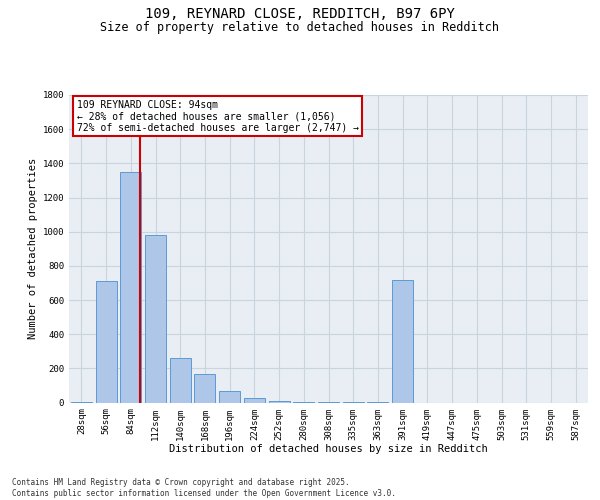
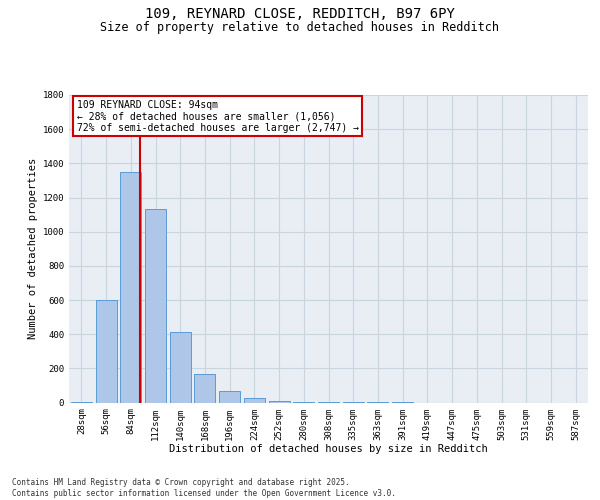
56sqm: 710 -> 600
112sqm: 980 -> 1130
140sqm: 260 -> 410
391sqm: 720 -> 0
